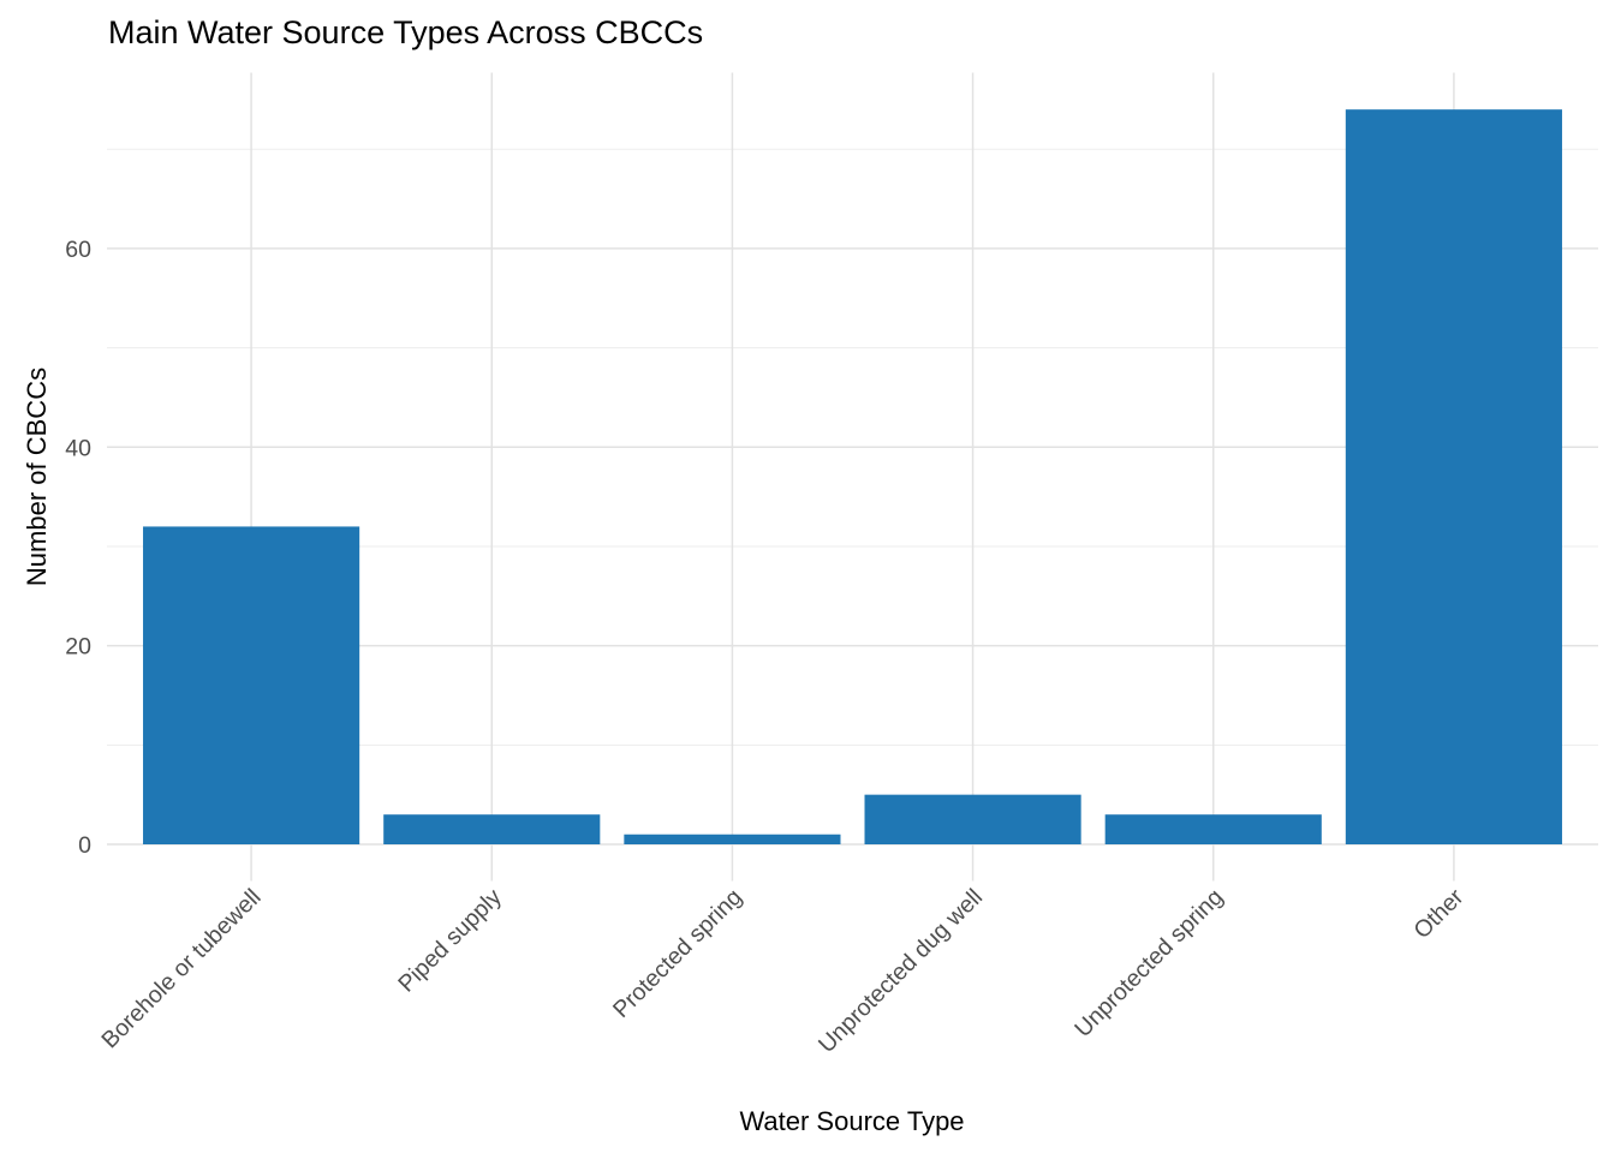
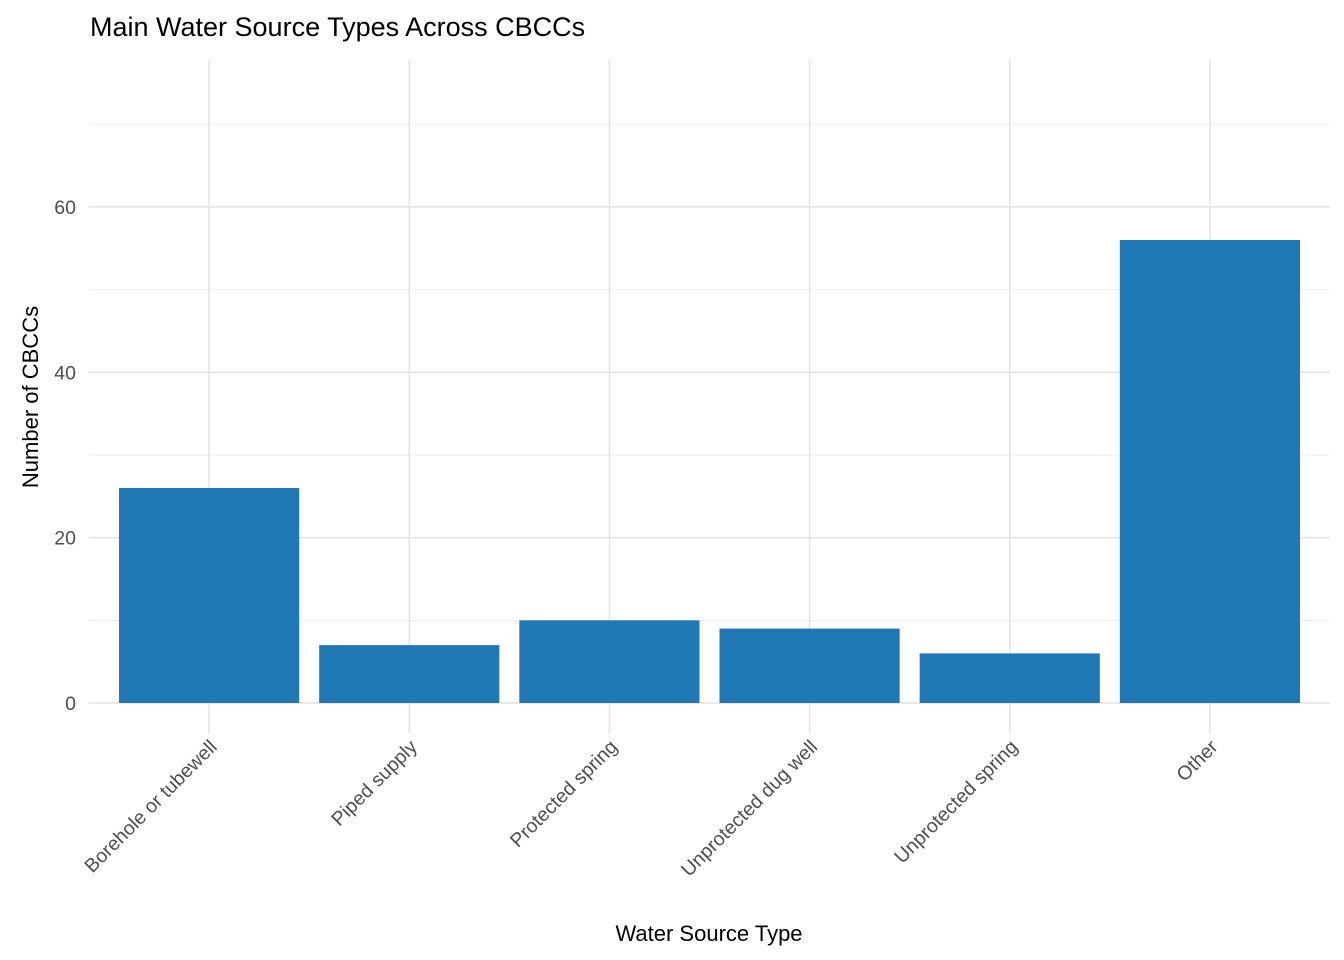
Borehole or tubewell: 32 -> 26
Piped supply: 3 -> 7
Protected spring: 1 -> 10
Unprotected dug well: 5 -> 9
Unprotected spring: 3 -> 6
Other: 74 -> 56
